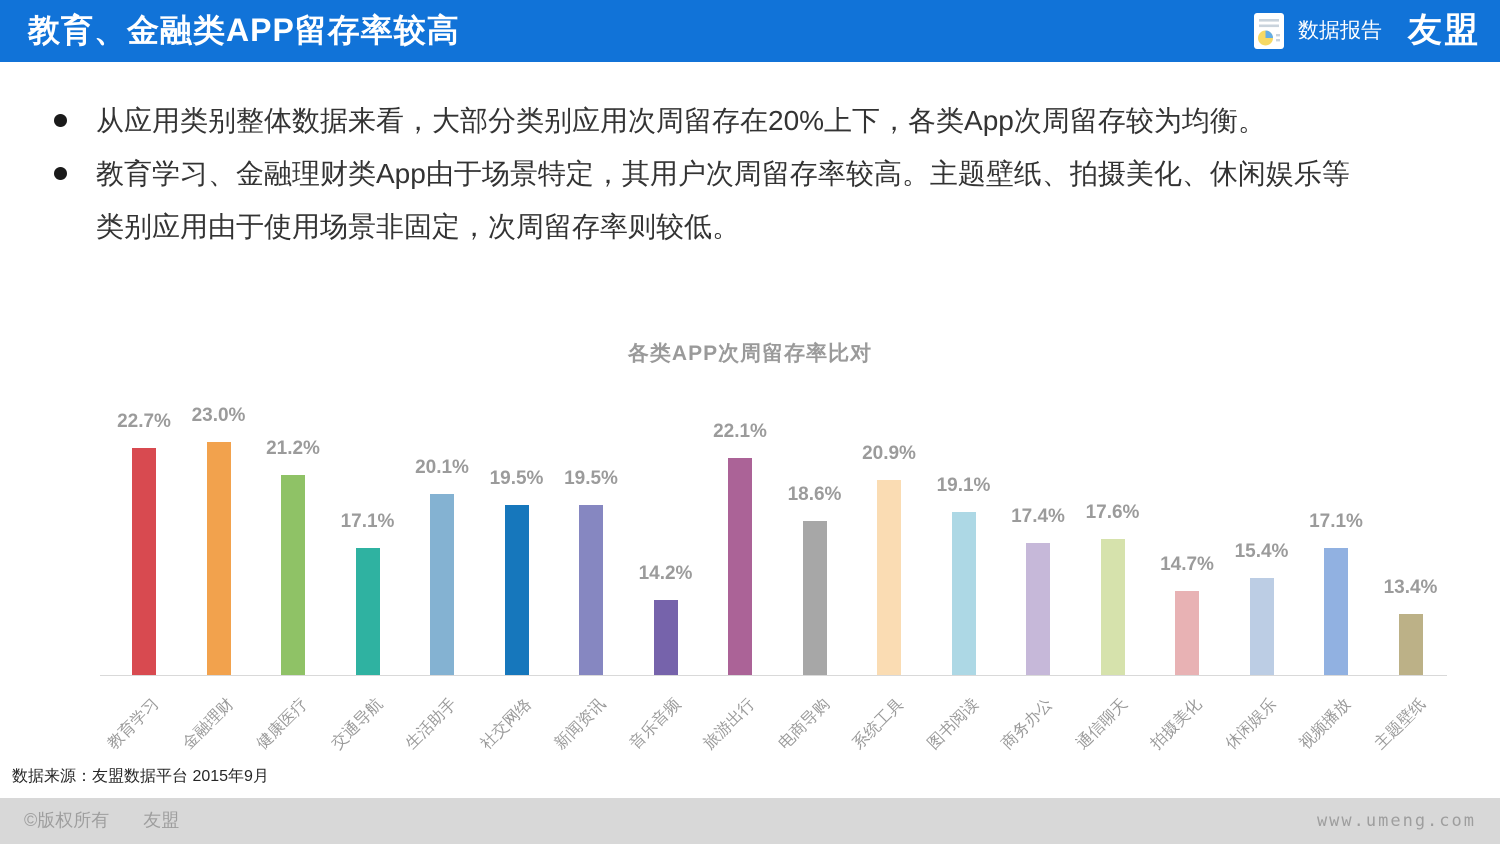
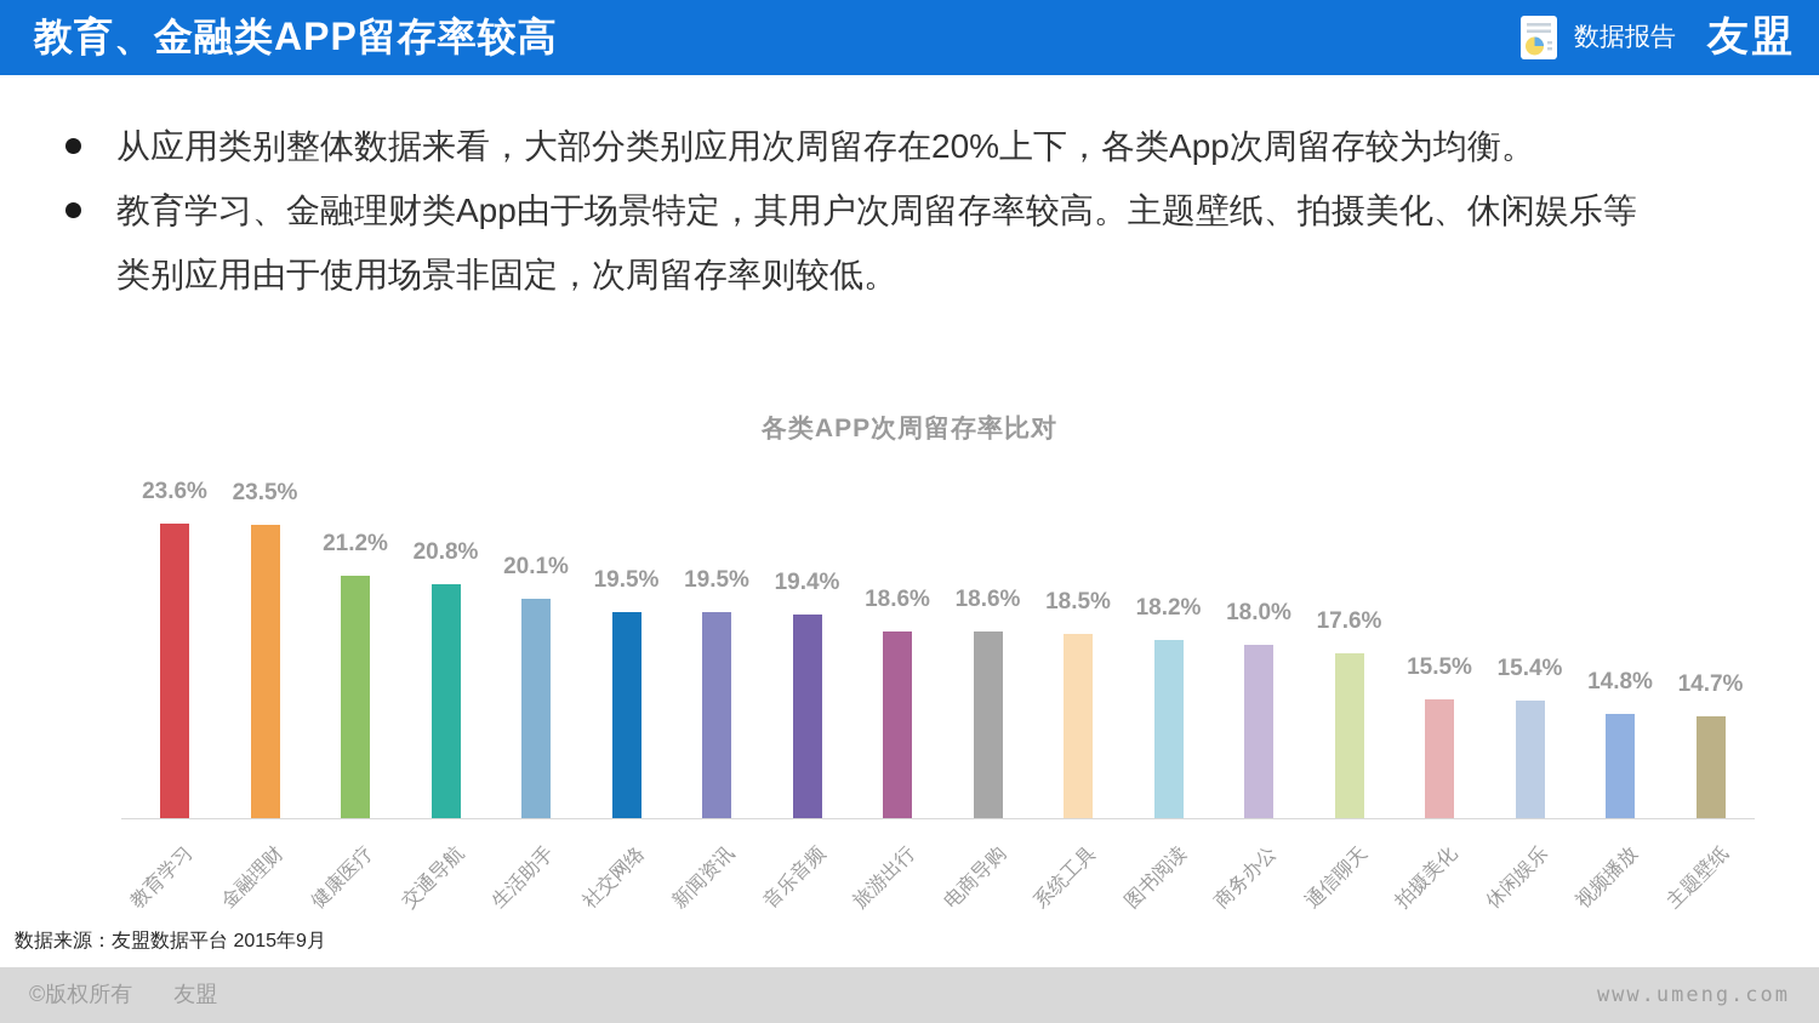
教育学习: 22.7% -> 23.6%
金融理财: 23.0% -> 23.5%
交通导航: 17.1% -> 20.8%
音乐音频: 14.2% -> 19.4%
旅游出行: 22.1% -> 18.6%
系统工具: 20.9% -> 18.5%
图书阅读: 19.1% -> 18.2%
商务办公: 17.4% -> 18.0%
拍摄美化: 14.7% -> 15.5%
视频播放: 17.1% -> 14.8%
主题壁纸: 13.4% -> 14.7%
